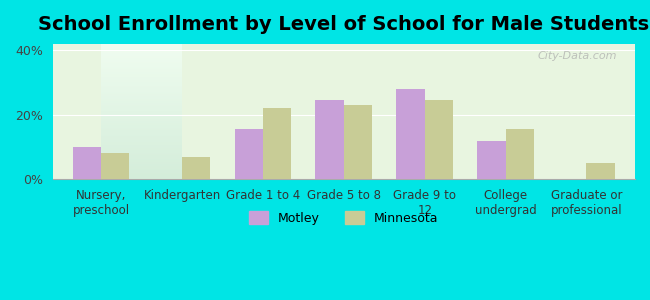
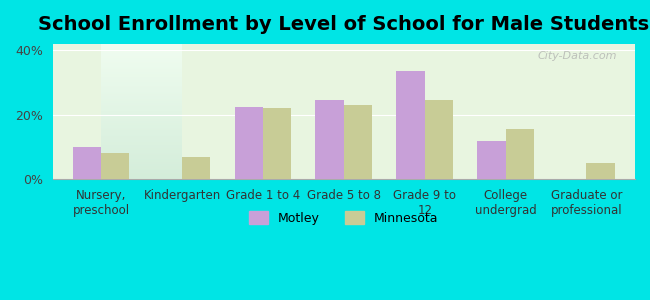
Motley/Grade 1 to 4: 15.5% -> 22.5%
Motley/Grade 9 to 12: 28.0% -> 33.5%
